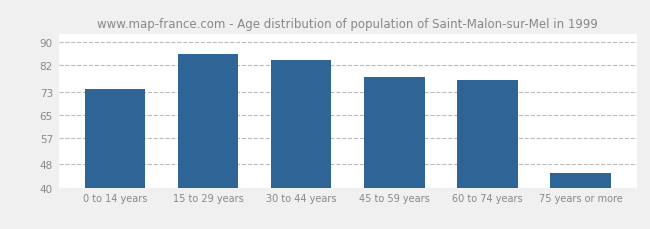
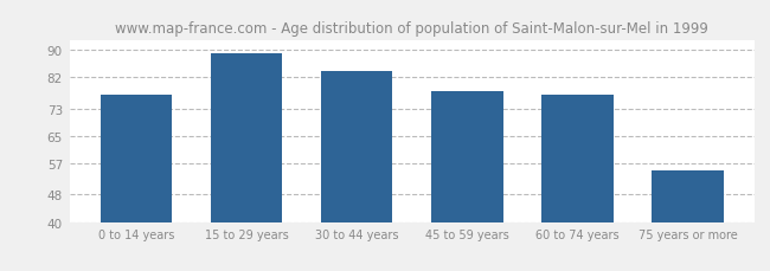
0 to 14 years: 74 -> 77
15 to 29 years: 86 -> 89
75 years or more: 45 -> 55
